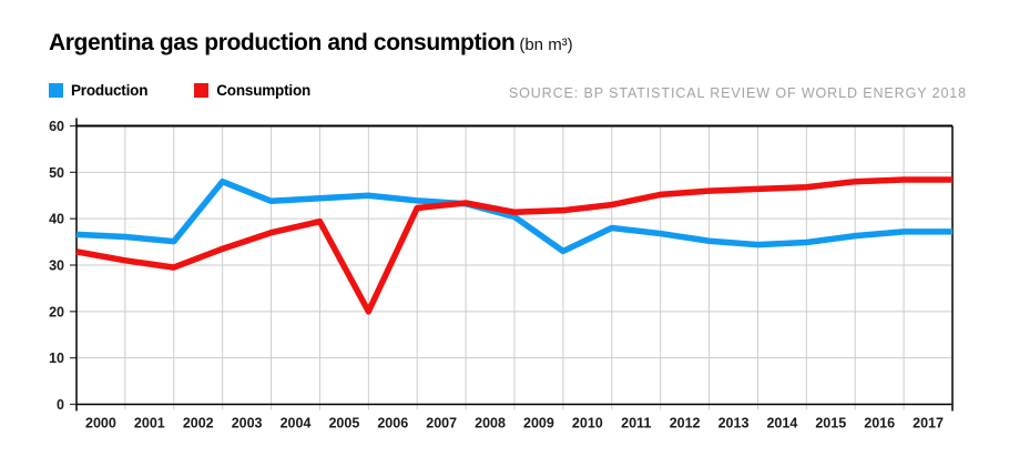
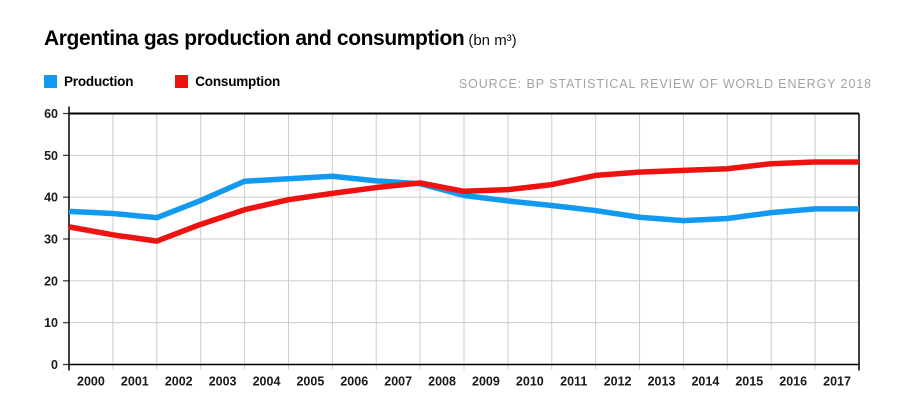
Production/2003: 48 -> 39
Consumption/2006: 20 -> 41
Production/2010: 33 -> 39
